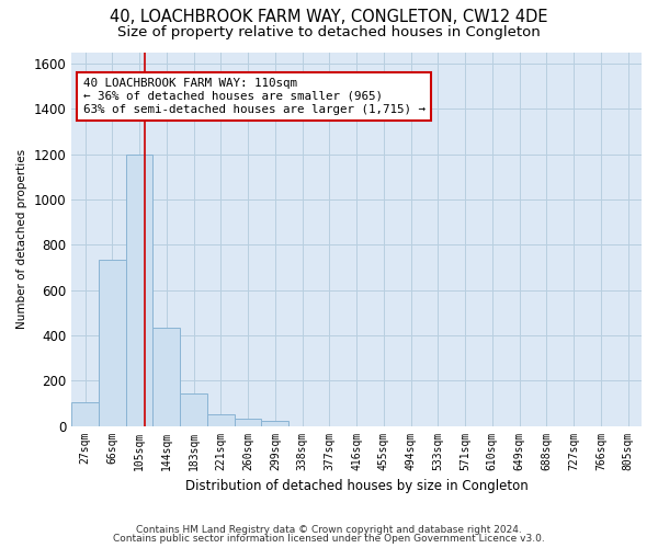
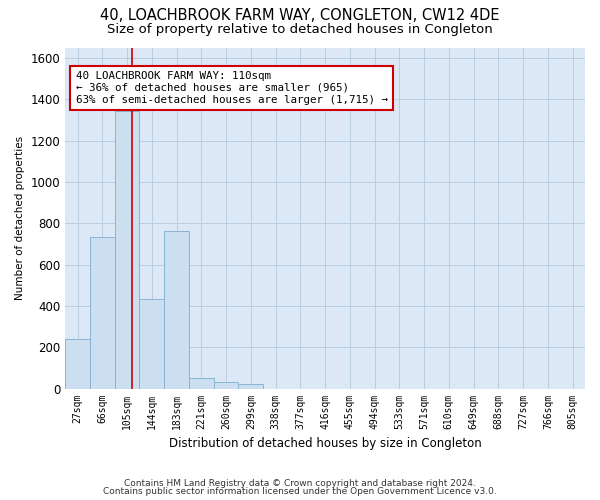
27sqm: 105 -> 240
105sqm: 1200 -> 1345
183sqm: 145 -> 760
